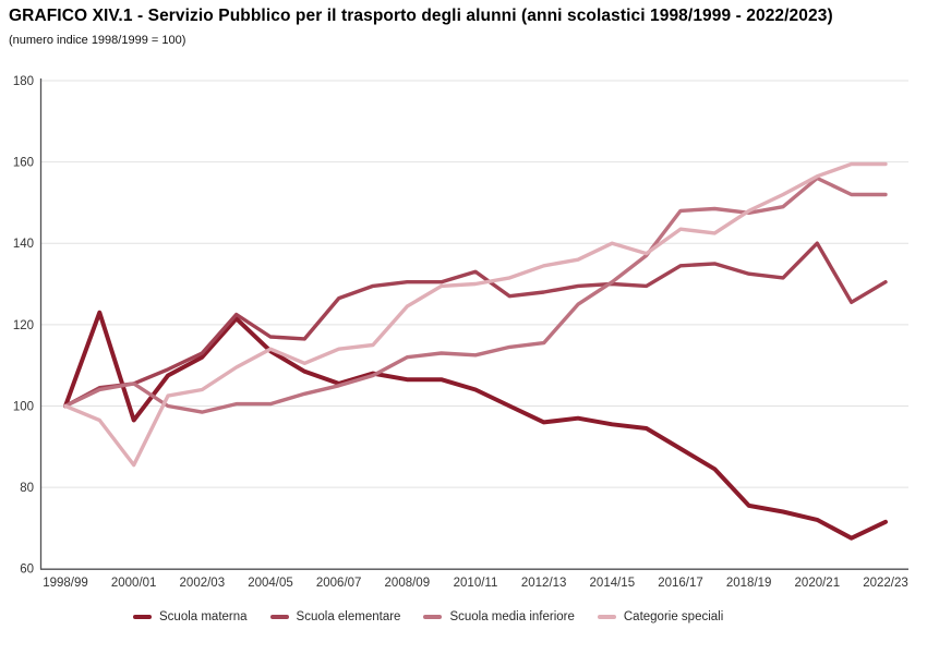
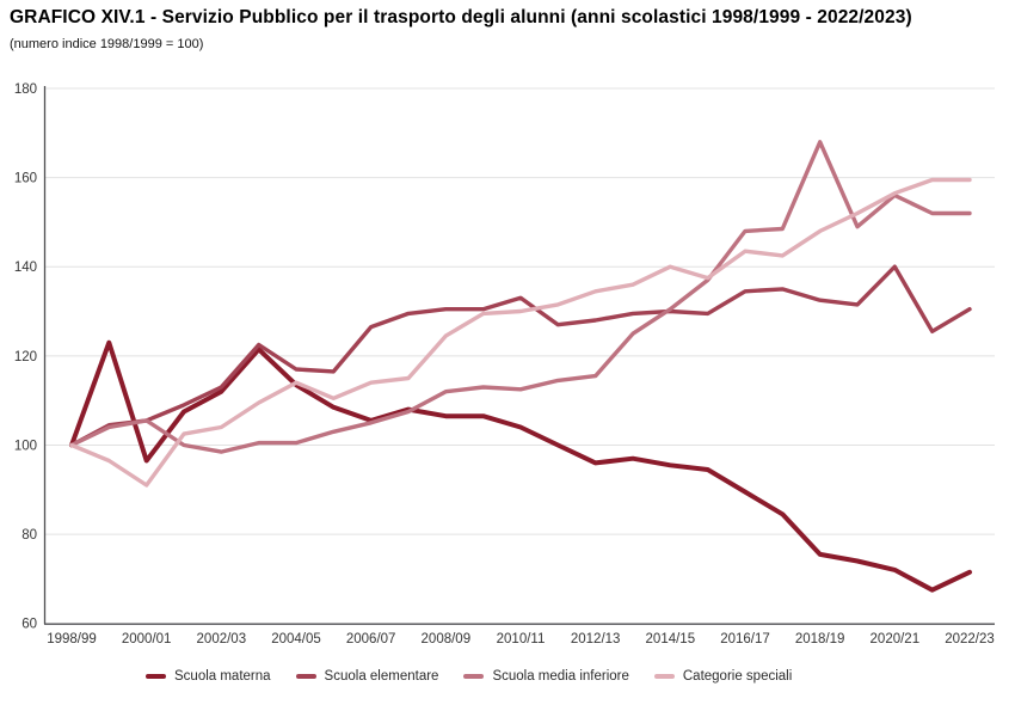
Categorie speciali/2000/01: 86 -> 91
Scuola media inferiore/2018/19: 148 -> 168
